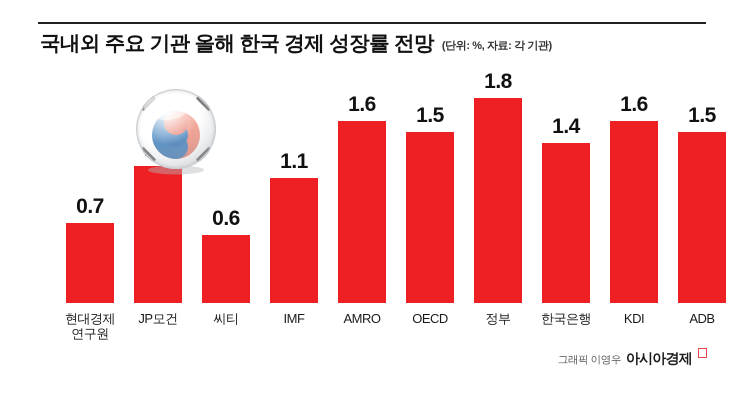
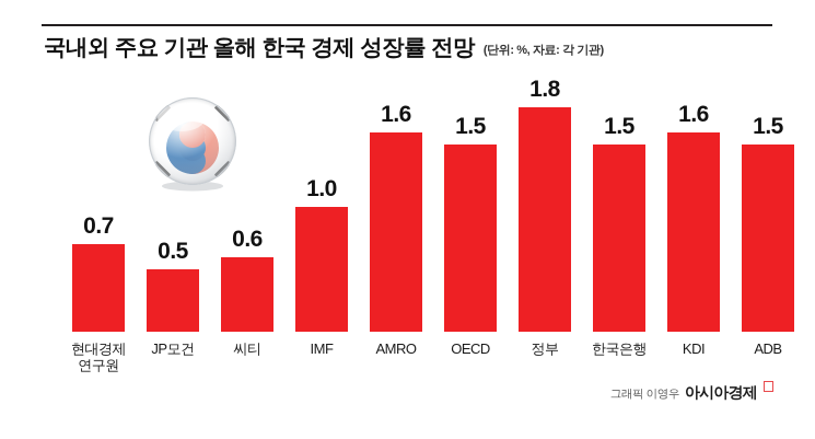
JP모건: 1.2 -> 0.5
IMF: 1.1 -> 1.0
한국은행: 1.4 -> 1.5
